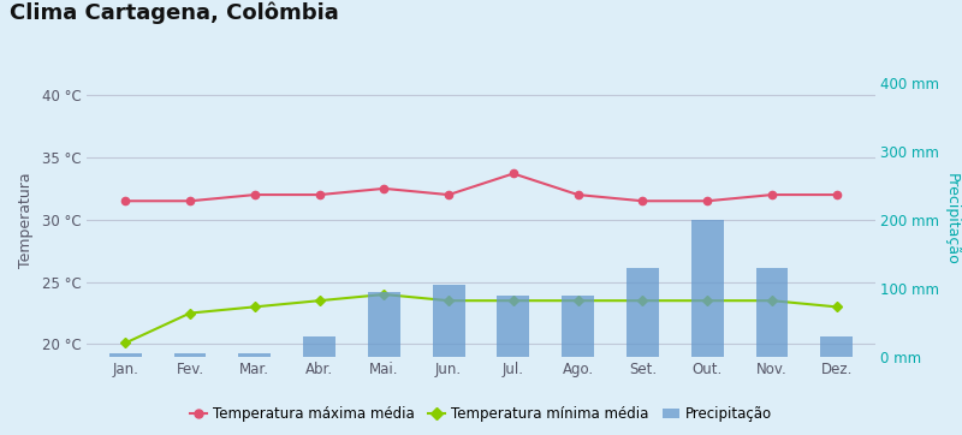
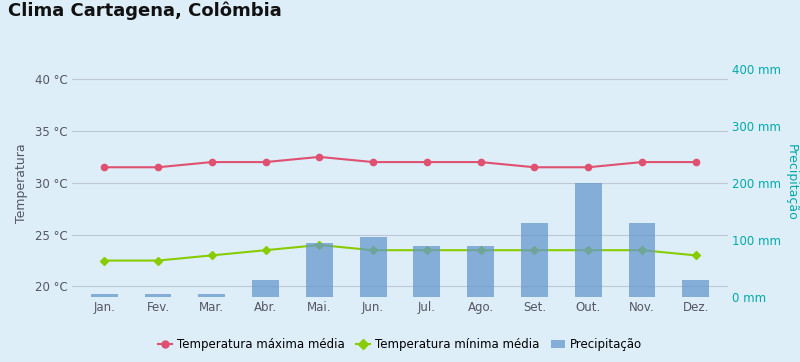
Temperatura mínima média/Jan.: 20.1 °C -> 22.5 °C
Temperatura máxima média/Jul.: 33.7 °C -> 32.0 °C
